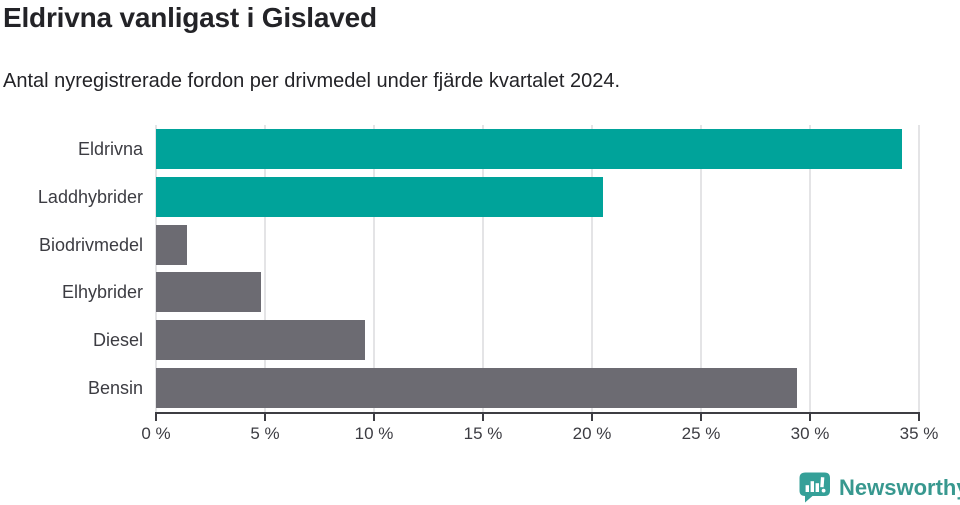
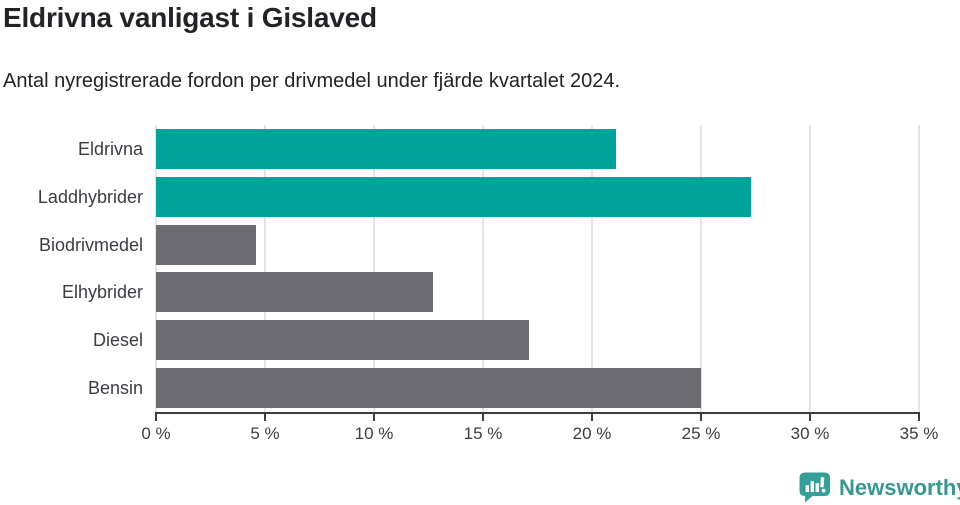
Eldrivna: 34.2% -> 21.1%
Laddhybrider: 20.5% -> 27.3%
Biodrivmedel: 1.4% -> 4.6%
Elhybrider: 4.8% -> 12.7%
Diesel: 9.6% -> 17.1%
Bensin: 29.4% -> 25.0%
